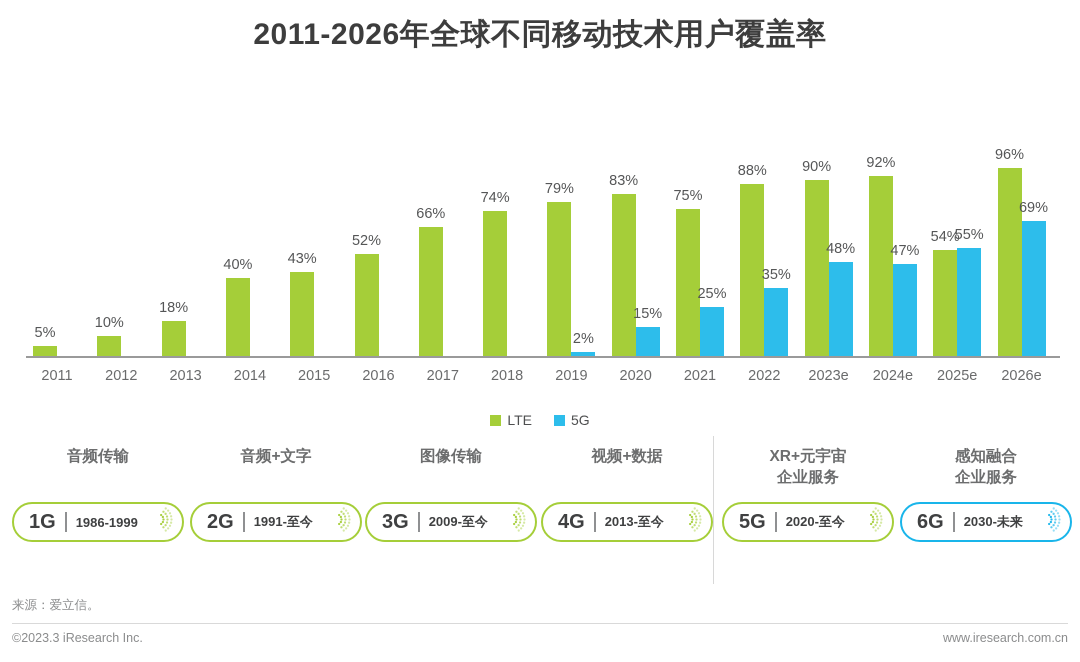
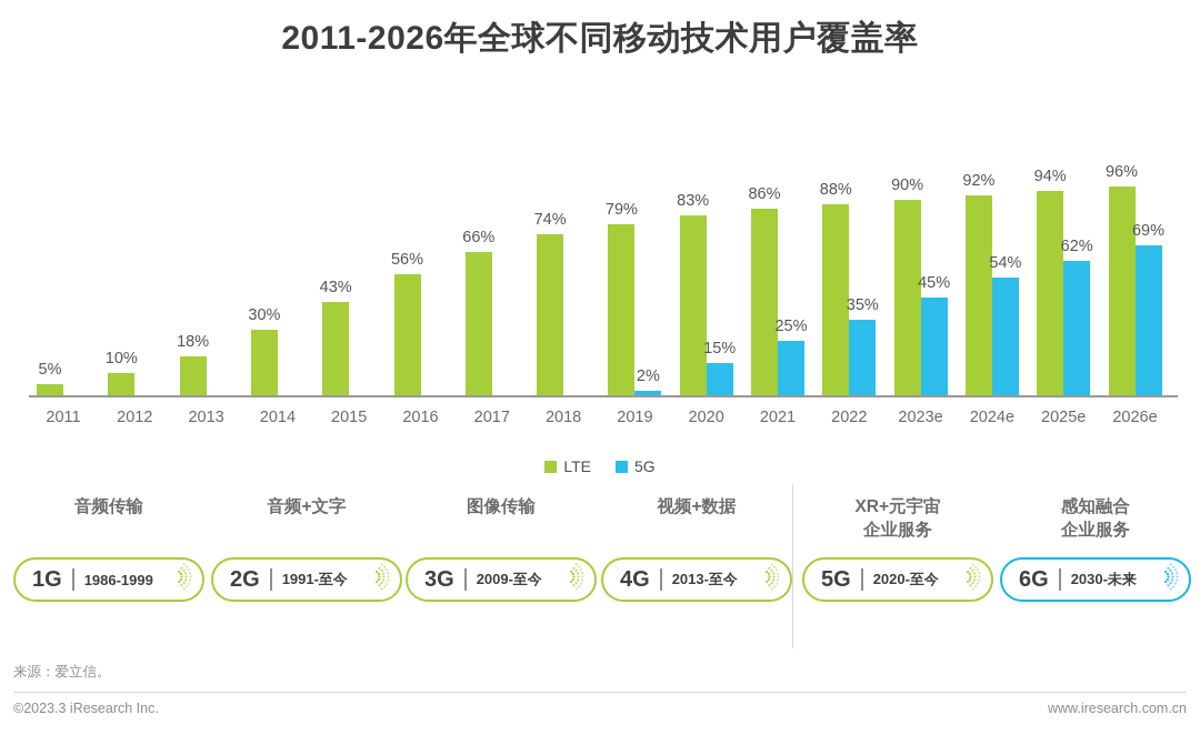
LTE/2014: 40% -> 30%
LTE/2016: 52% -> 56%
LTE/2021: 75% -> 86%
5G/2023e: 48% -> 45%
5G/2024e: 47% -> 54%
LTE/2025e: 54% -> 94%
5G/2025e: 55% -> 62%
